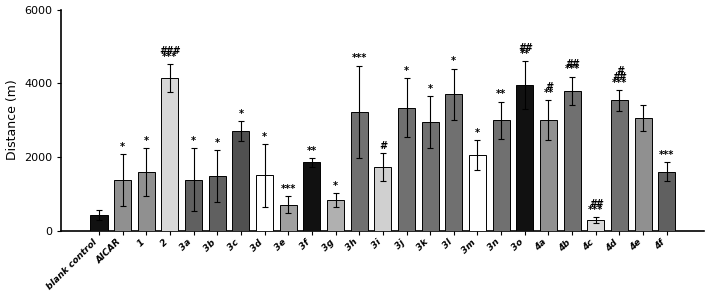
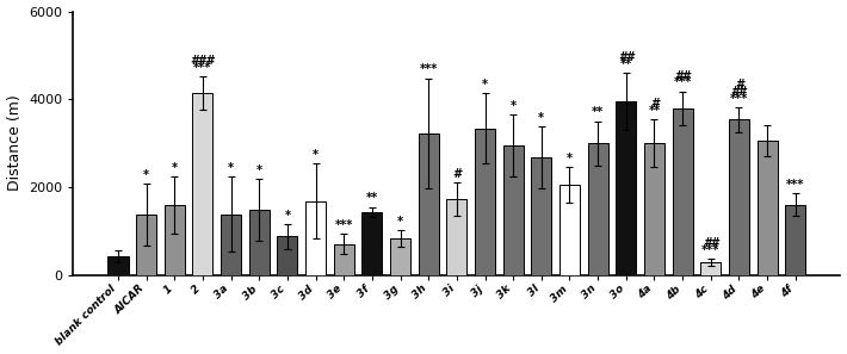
3c: 2700 -> 880
3d: 1500 -> 1680
3f: 1850 -> 1430
3l: 3700 -> 2680
